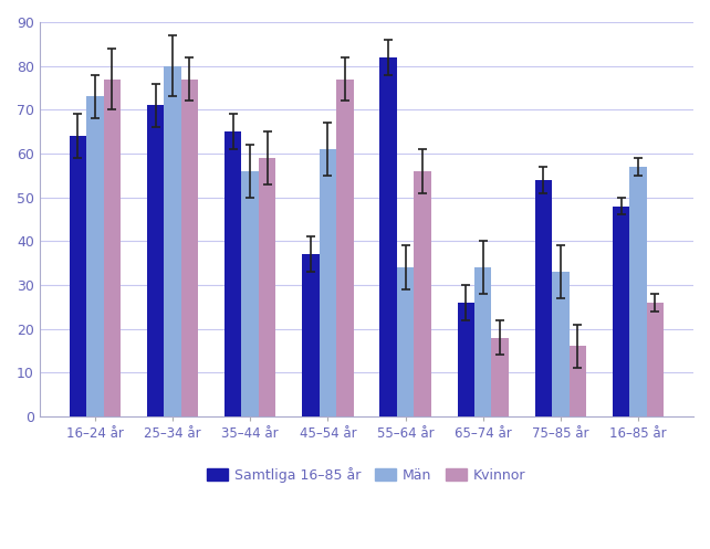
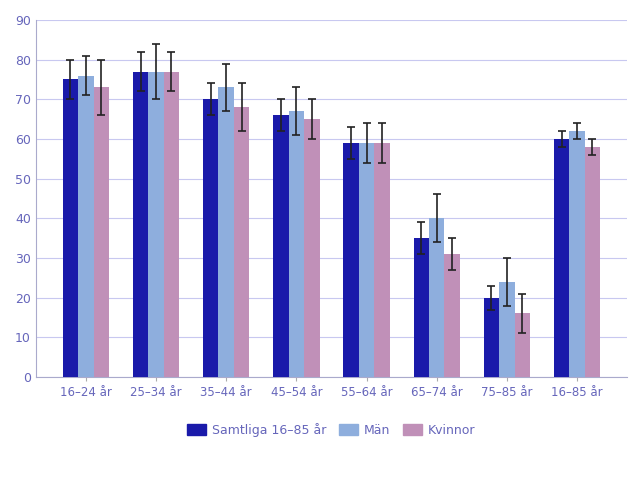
Samtliga 16–85 år/16–24 år: 64 -> 75
Män/16–24 år: 73 -> 76
Kvinnor/16–24 år: 77 -> 73
Samtliga 16–85 år/25–34 år: 71 -> 77
Män/25–34 år: 80 -> 77
Samtliga 16–85 år/35–44 år: 65 -> 70
Män/35–44 år: 56 -> 73
Kvinnor/35–44 år: 59 -> 68
Samtliga 16–85 år/45–54 år: 37 -> 66
Män/45–54 år: 61 -> 67
Kvinnor/45–54 år: 77 -> 65
Samtliga 16–85 år/55–64 år: 82 -> 59
Män/55–64 år: 34 -> 59
Kvinnor/55–64 år: 56 -> 59
Samtliga 16–85 år/65–74 år: 26 -> 35
Män/65–74 år: 34 -> 40
Kvinnor/65–74 år: 18 -> 31
Samtliga 16–85 år/75–85 år: 54 -> 20
Män/75–85 år: 33 -> 24
Samtliga 16–85 år/16–85 år: 48 -> 60
Män/16–85 år: 57 -> 62
Kvinnor/16–85 år: 26 -> 58
